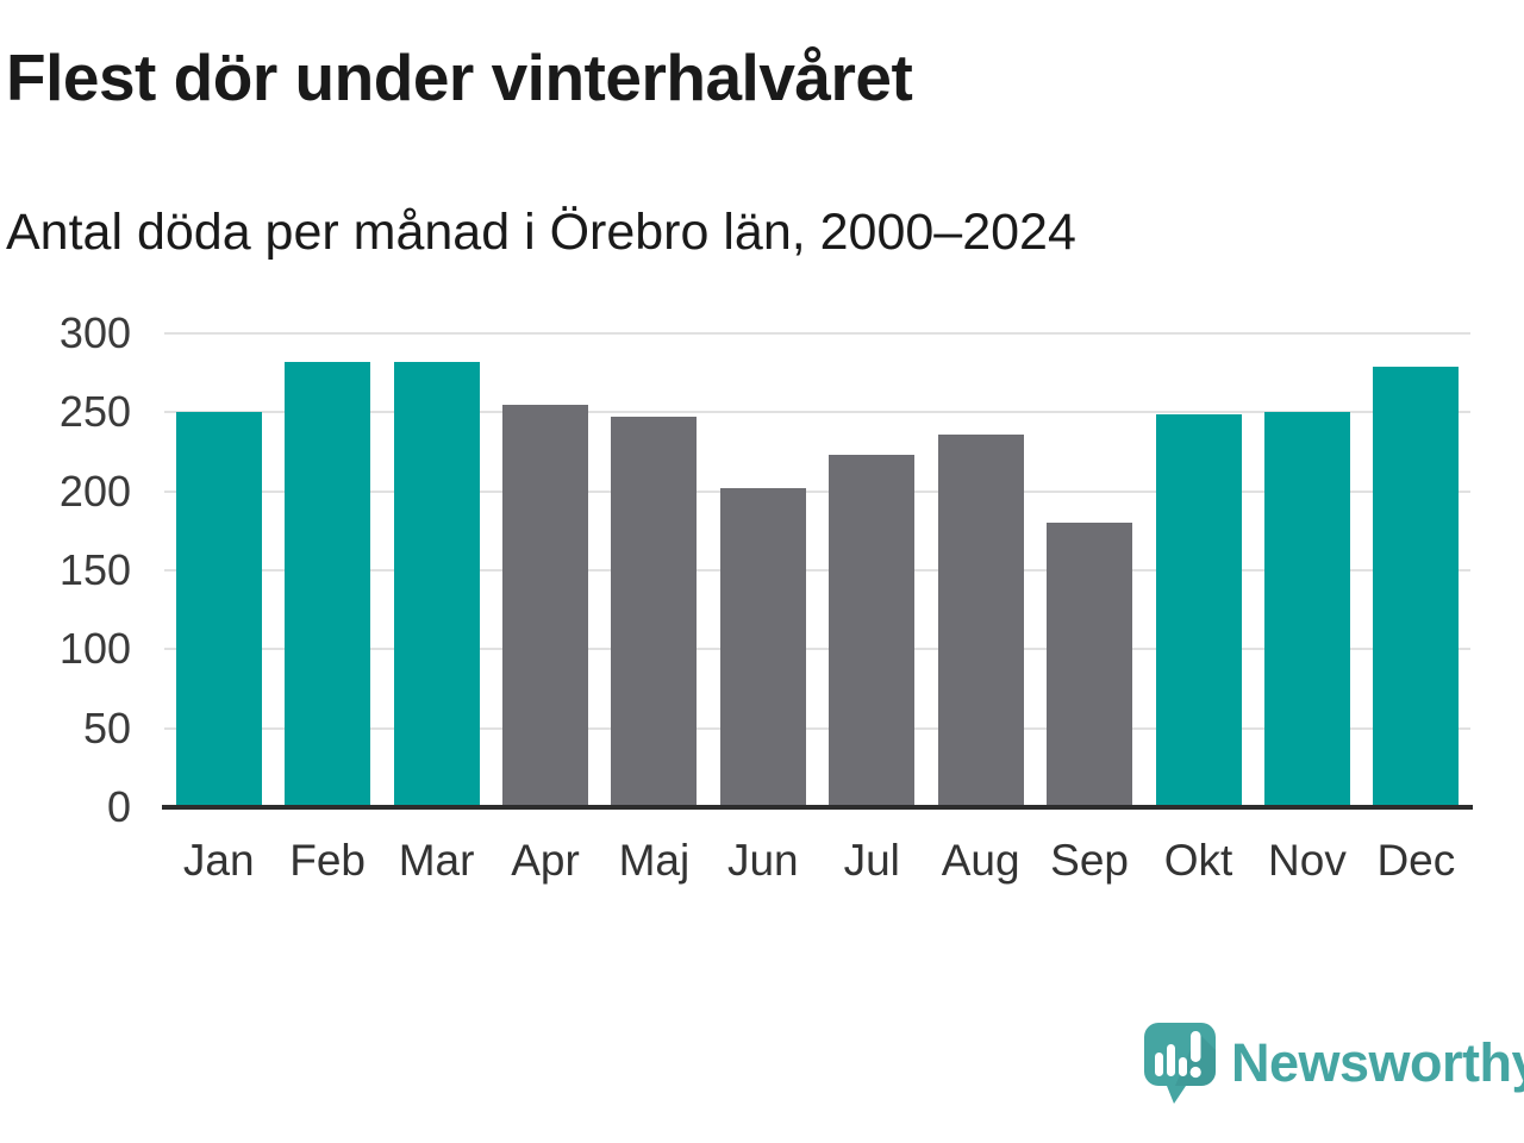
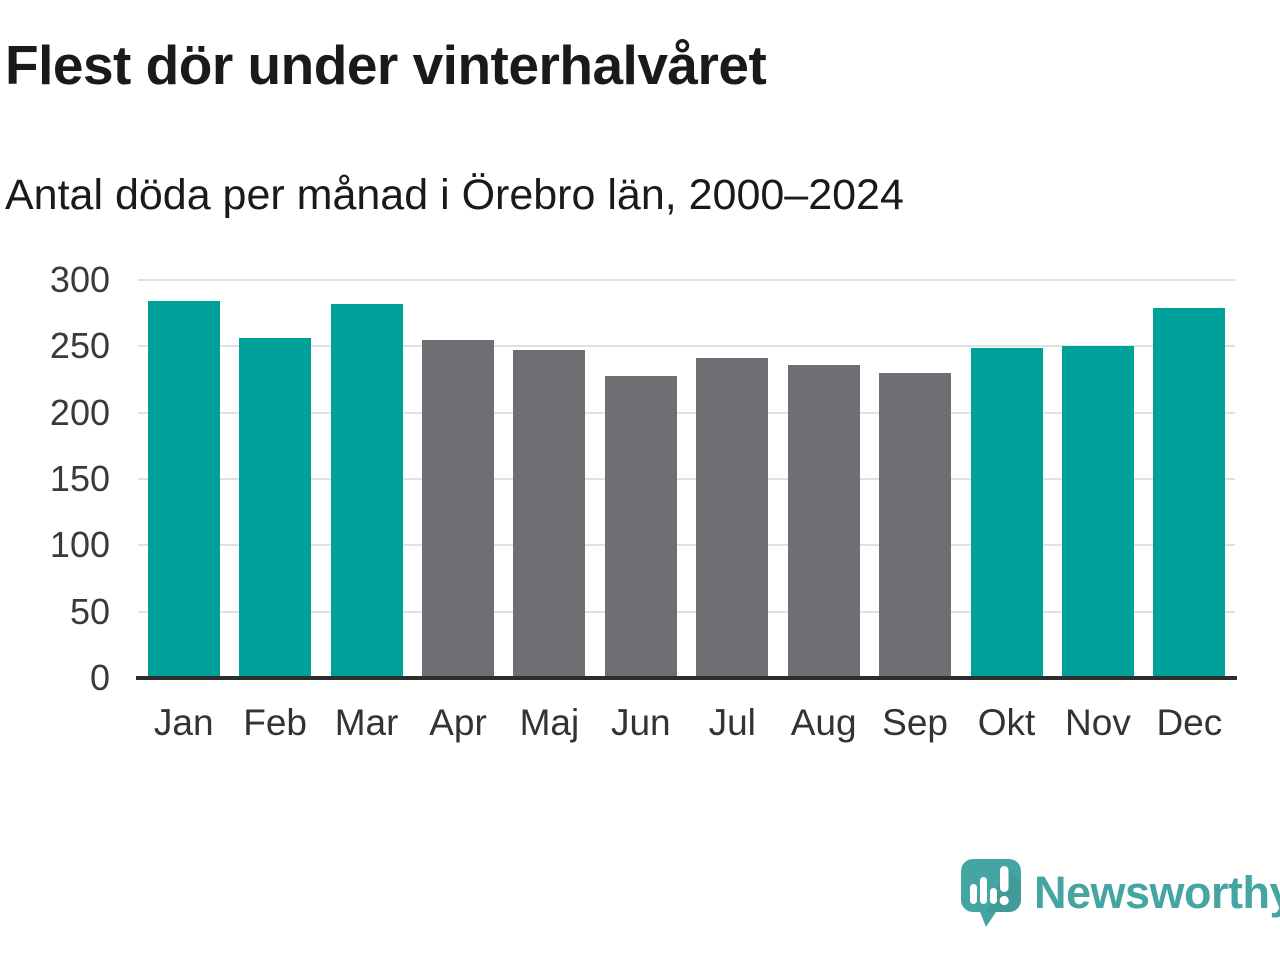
Jan: 250 -> 284
Feb: 282 -> 256
Jun: 202 -> 228
Jul: 223 -> 241
Sep: 180 -> 230
